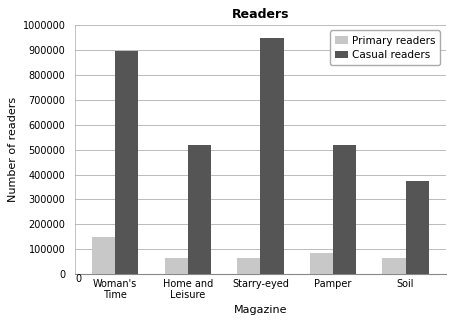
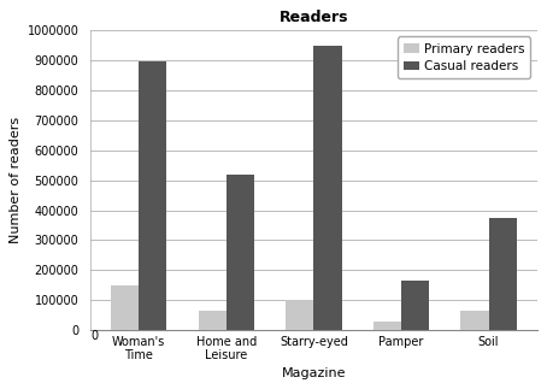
Primary readers/Starry-eyed: 65000 -> 100000
Primary readers/Pamper: 85000 -> 30000
Casual readers/Pamper: 520000 -> 165000
